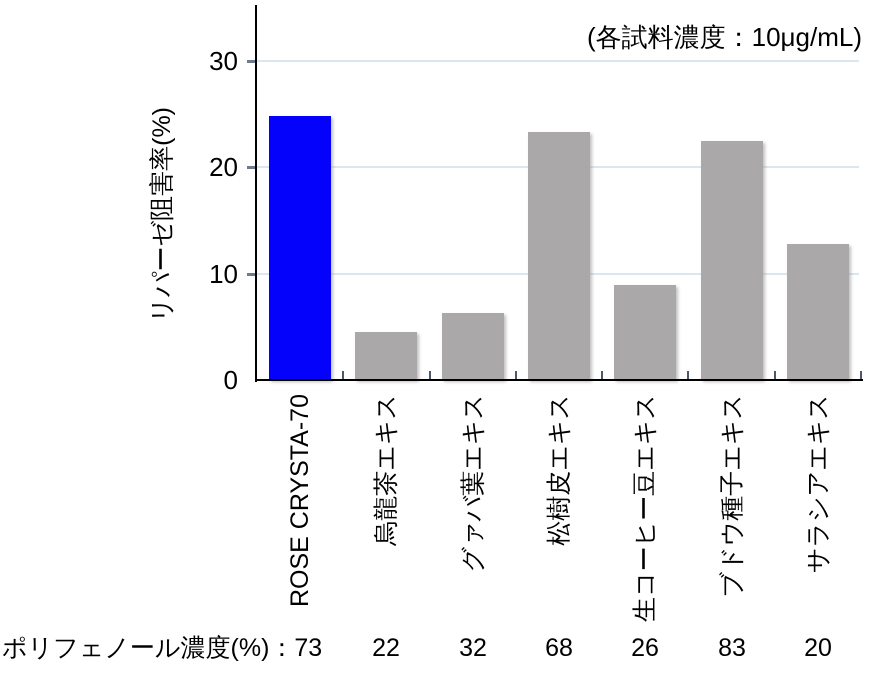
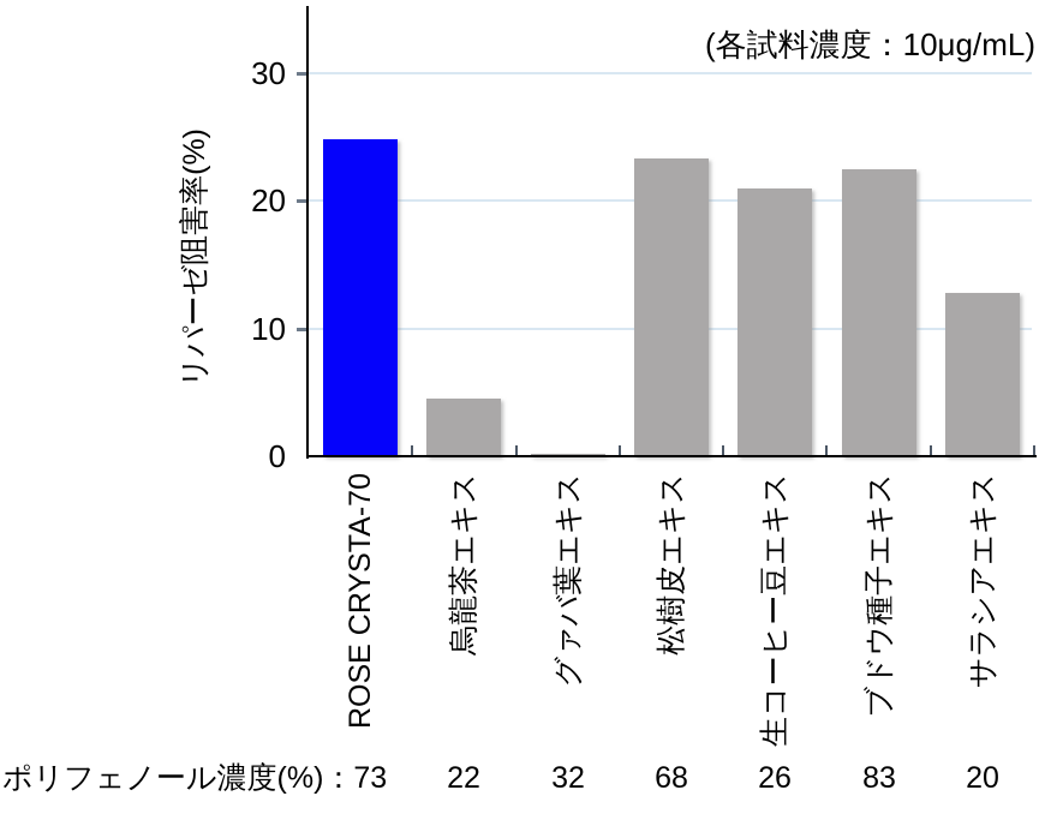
グァバ葉エキス: 6.3 -> 0.2
生コーヒー豆エキス: 8.9 -> 21.0
